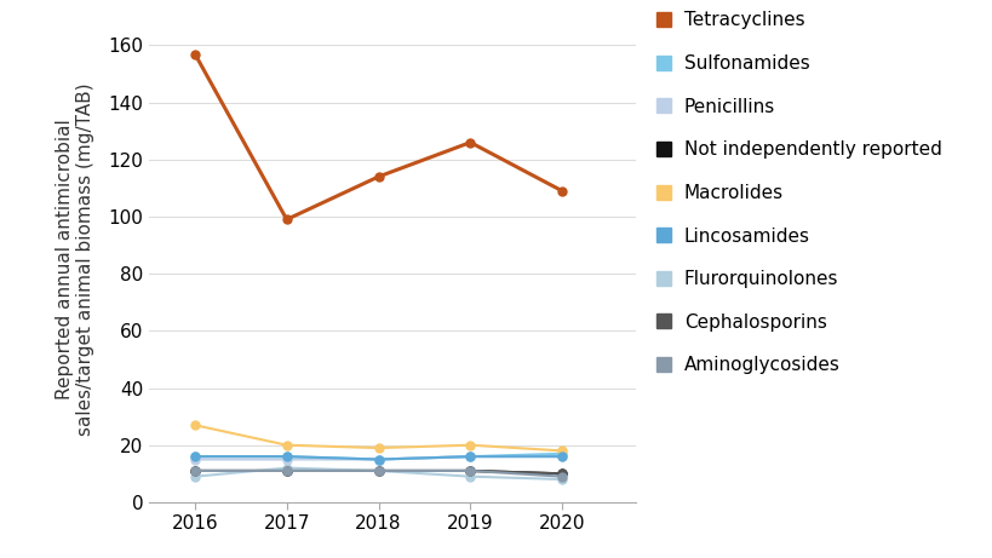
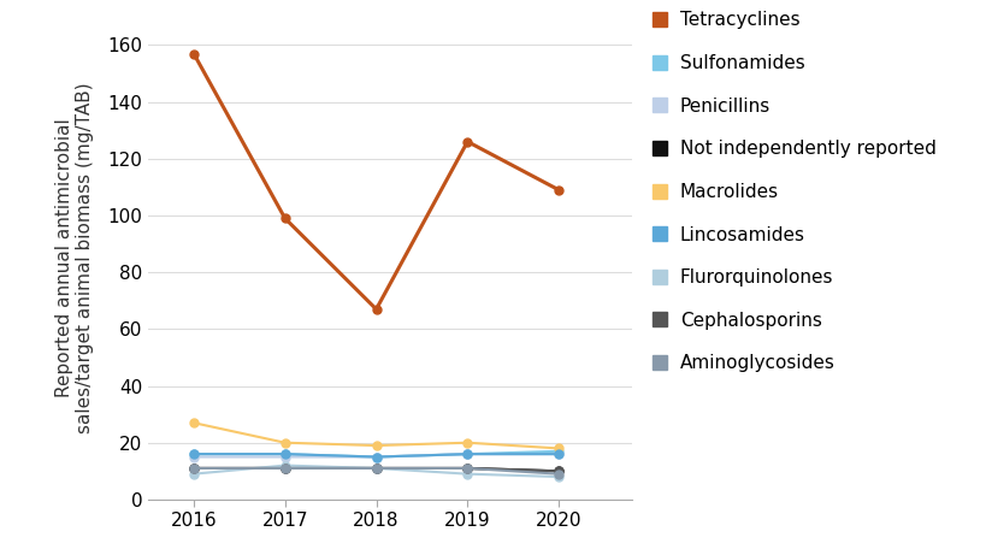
Tetracyclines/2018: 114 -> 67
